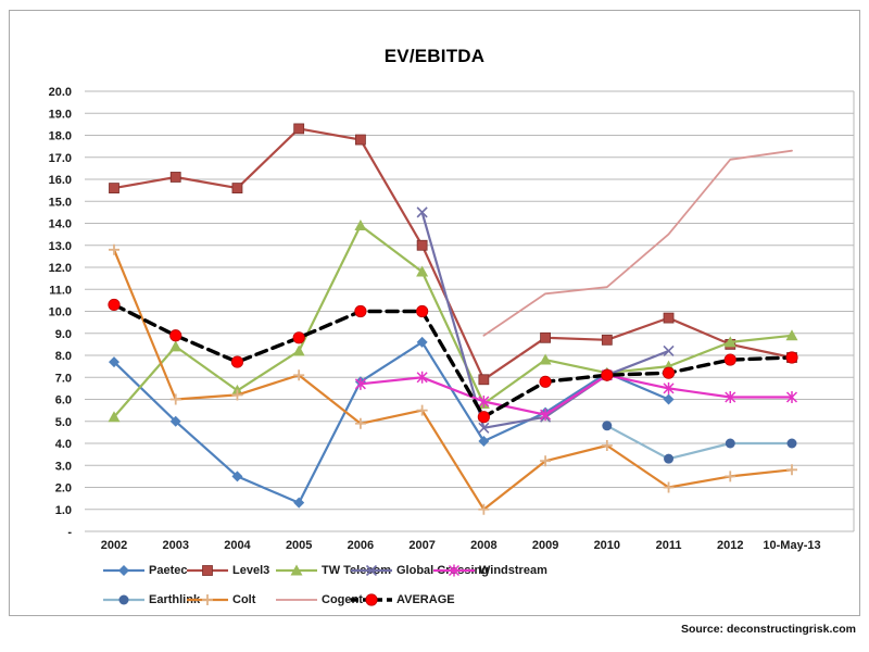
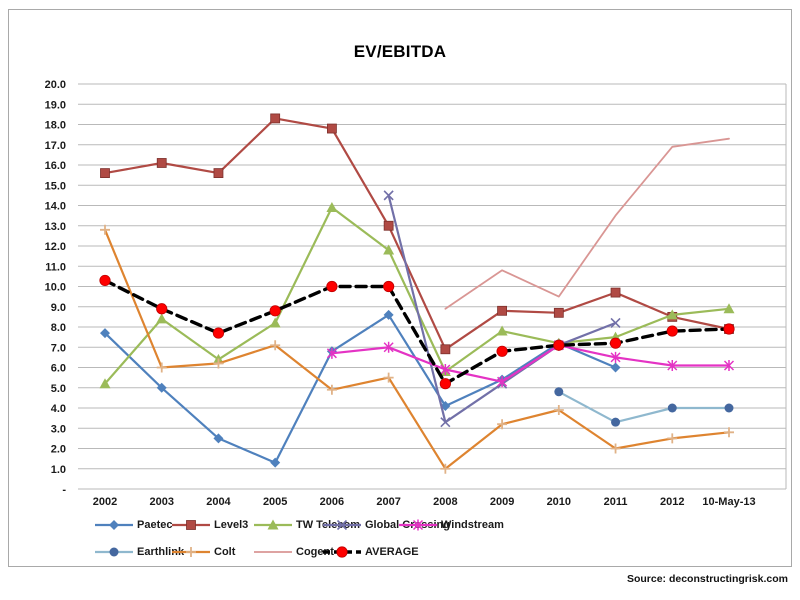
Global Crossing/2008: 4.7 -> 3.3
Cogent/2010: 11.1 -> 9.5
